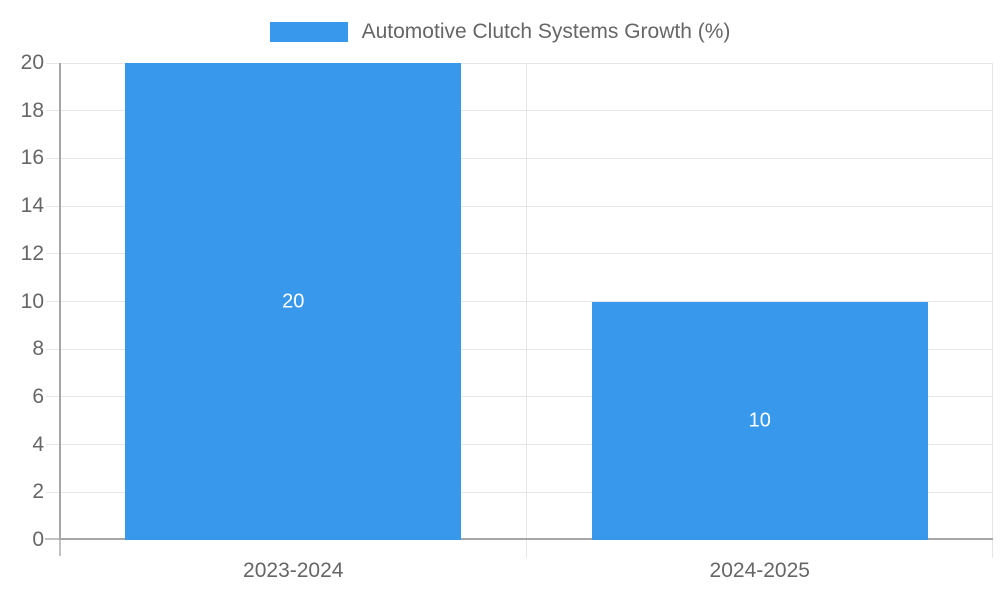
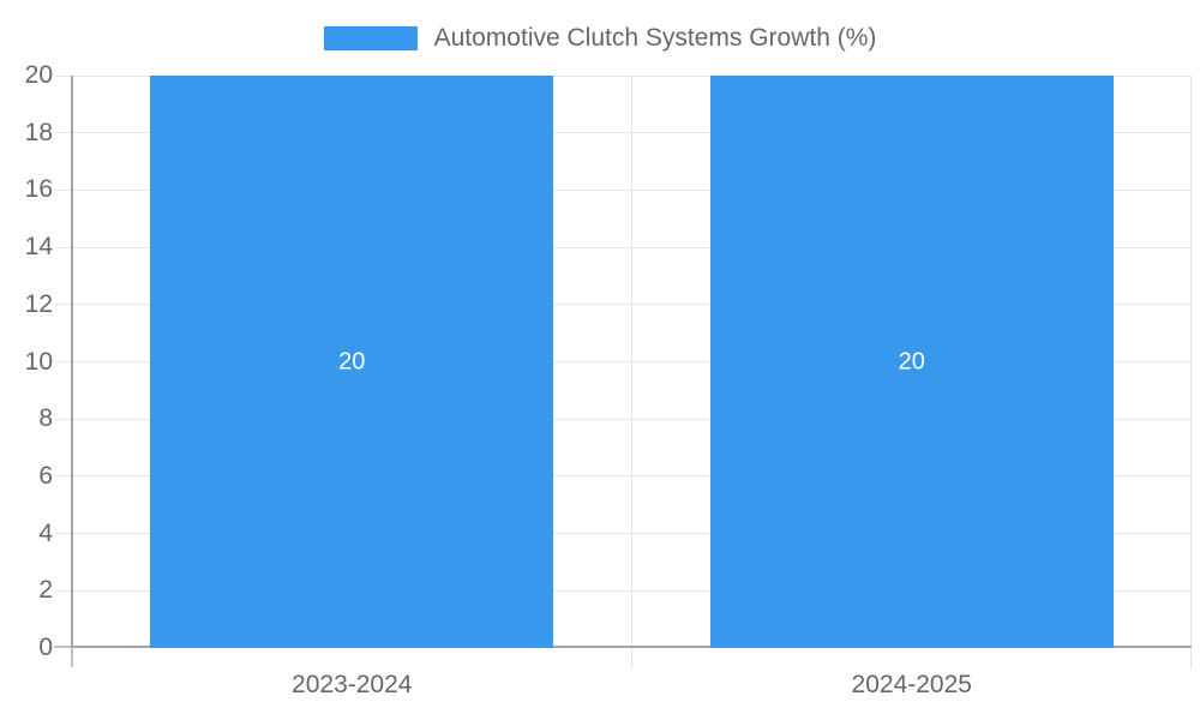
2024-2025: 10 -> 20
